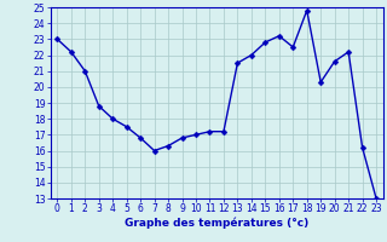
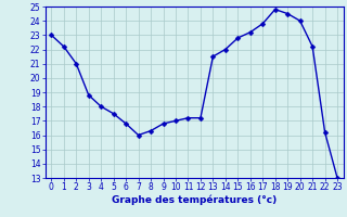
17: 22.5 -> 23.8
19: 20.3 -> 24.5
20: 21.6 -> 24.0
